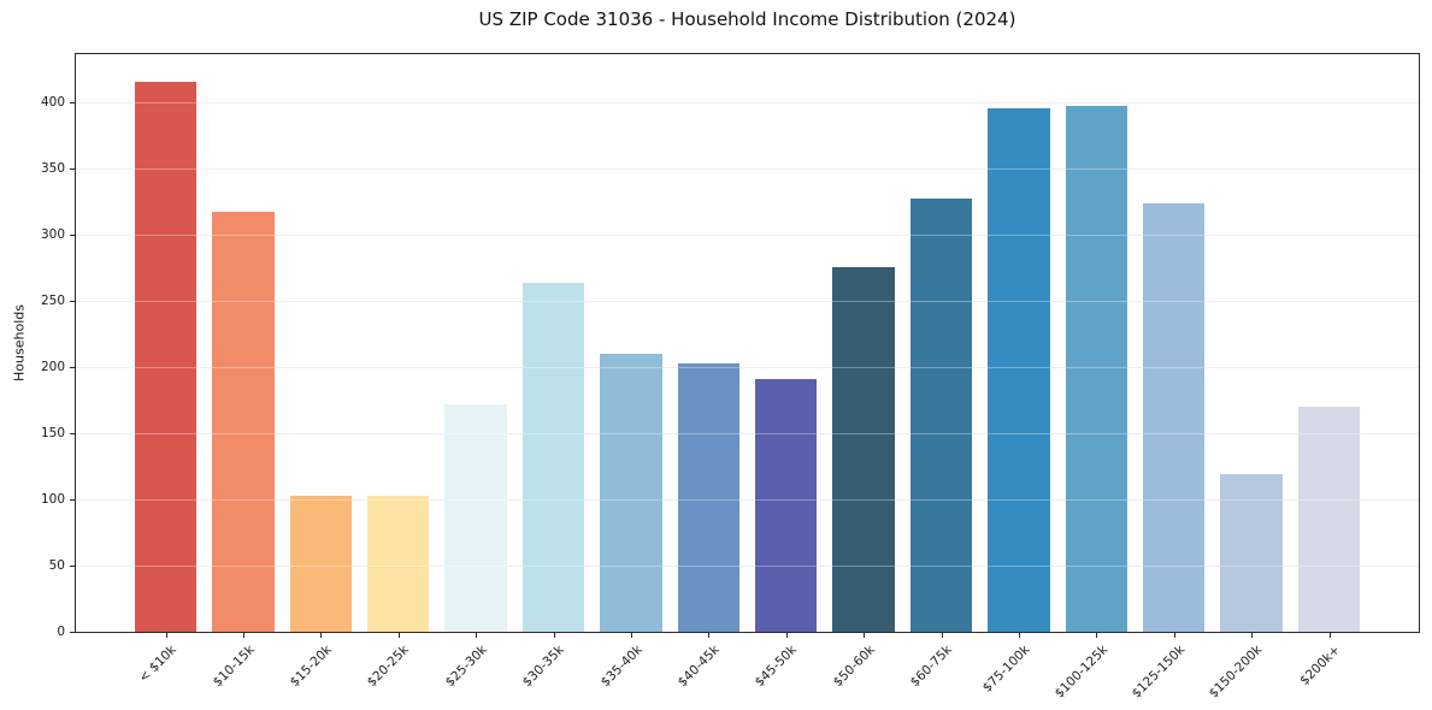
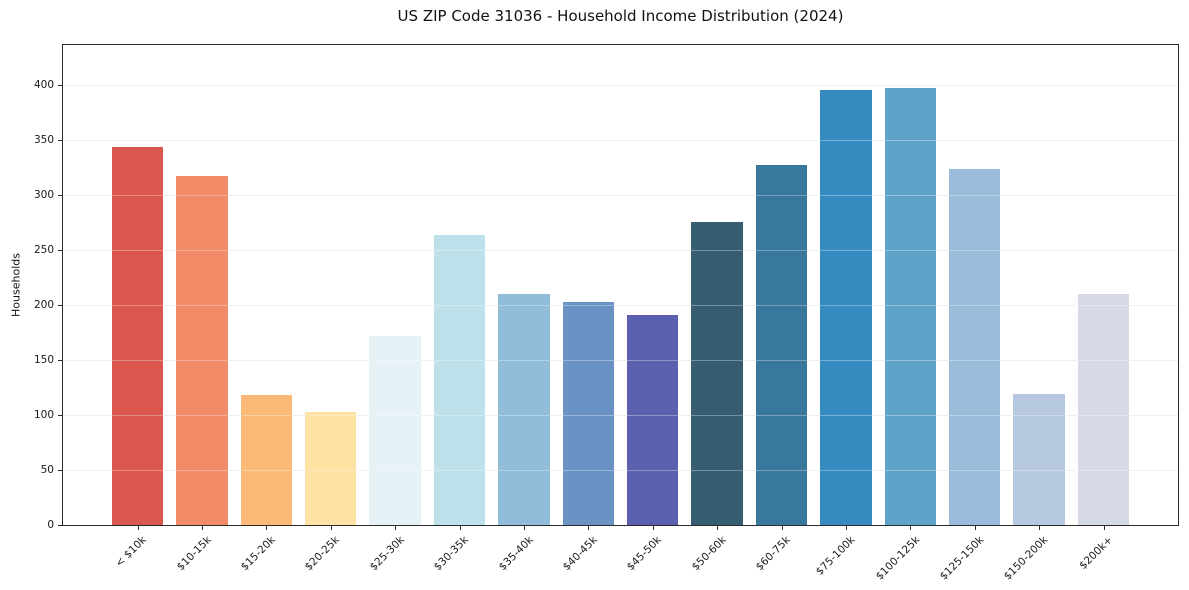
< $10k: 415 -> 343
$15-20k: 103 -> 118
$200k+: 170 -> 210
